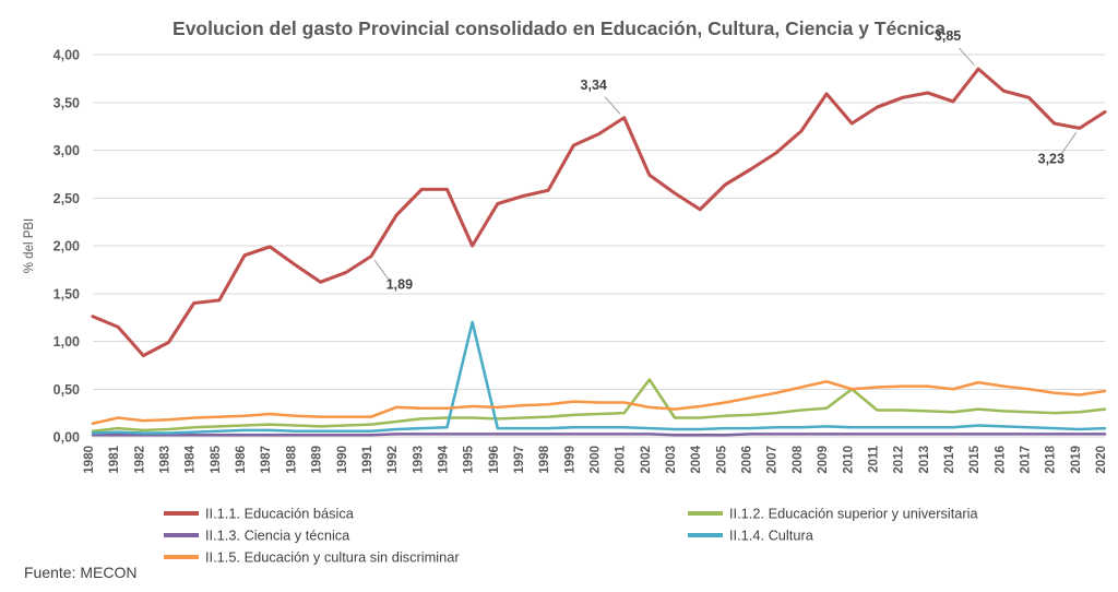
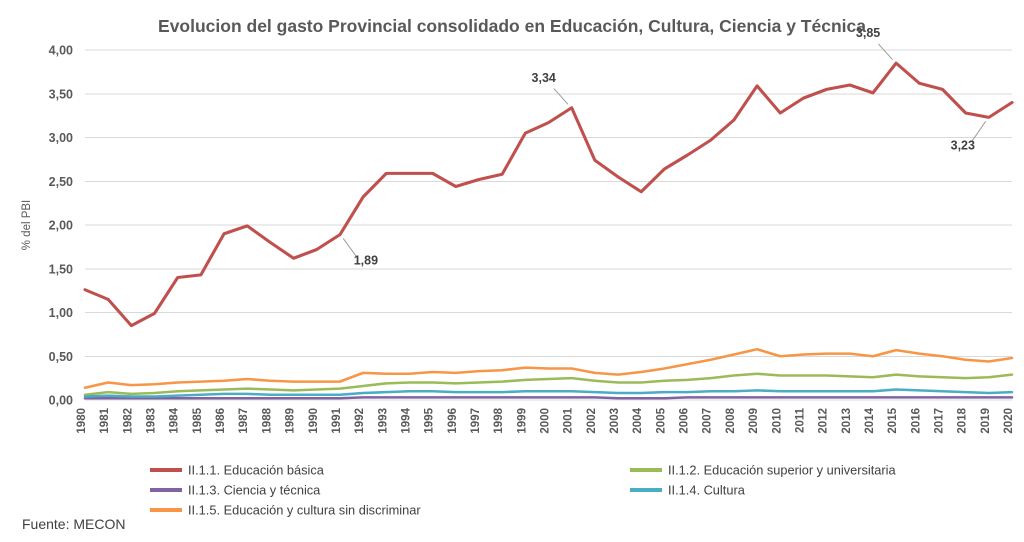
II.1.1. Educación básica/1995: 2,0 -> 2,6
II.1.4. Cultura/1995: 1,2 -> 0,1
II.1.2. Educación superior y universitaria/2002: 0,6 -> 0,2
II.1.2. Educación superior y universitaria/2010: 0,5 -> 0,3
